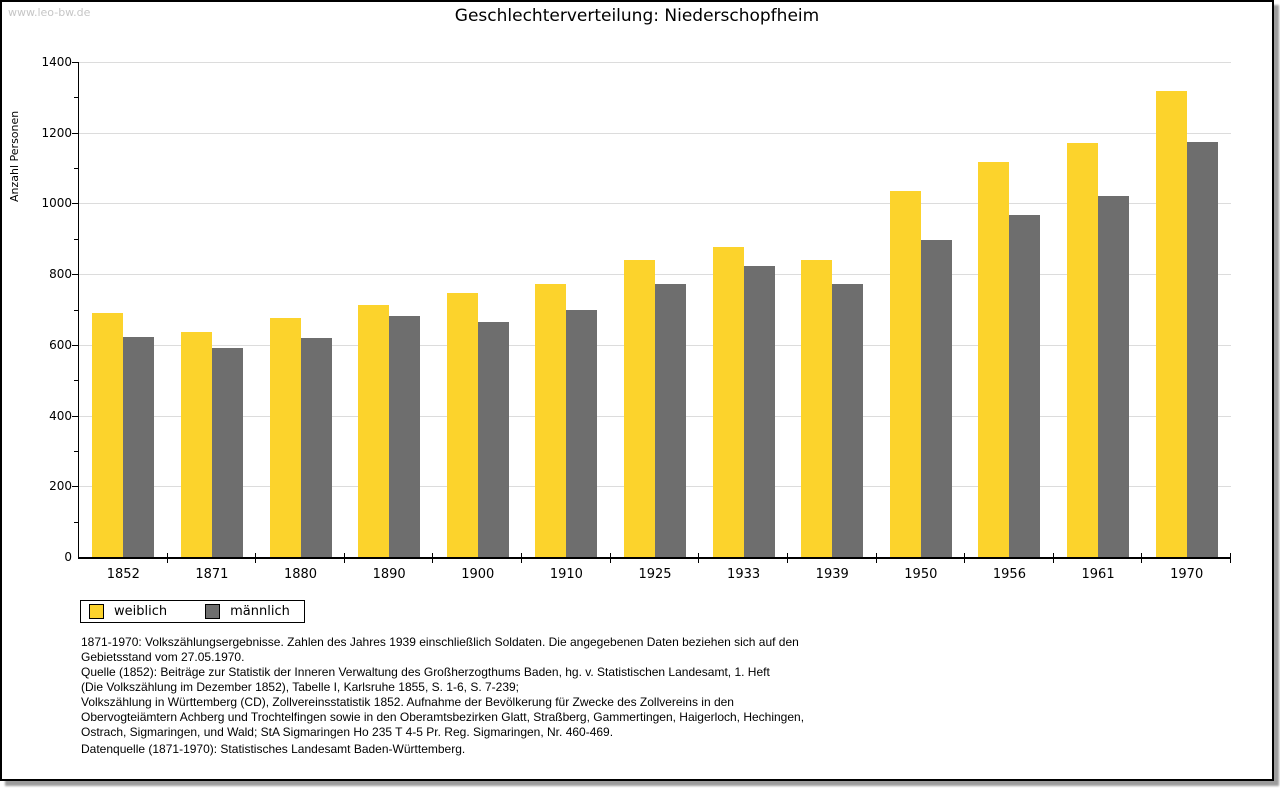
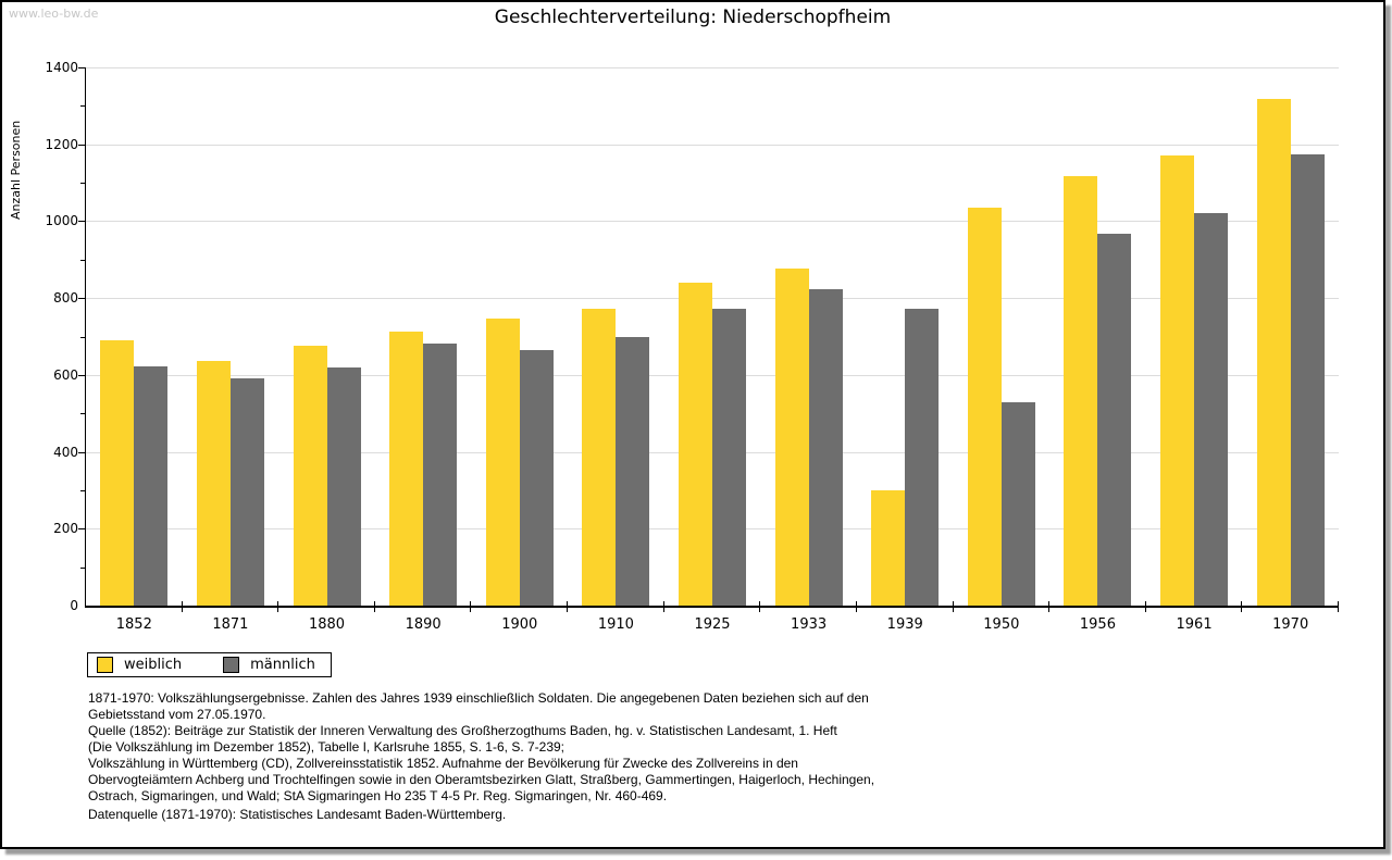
weiblich/1939: 840 -> 300
männlich/1950: 900 -> 530
